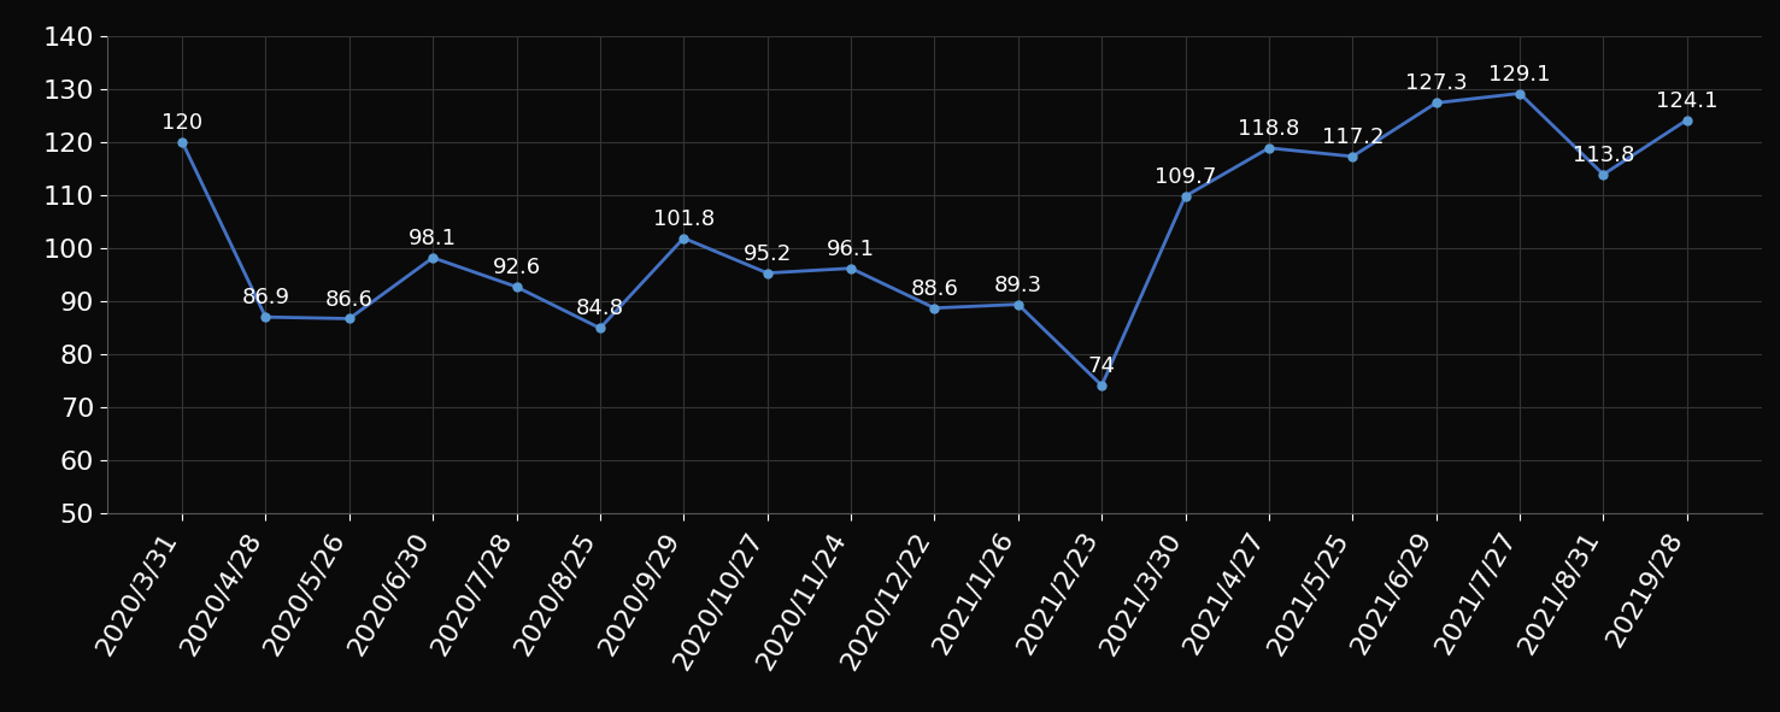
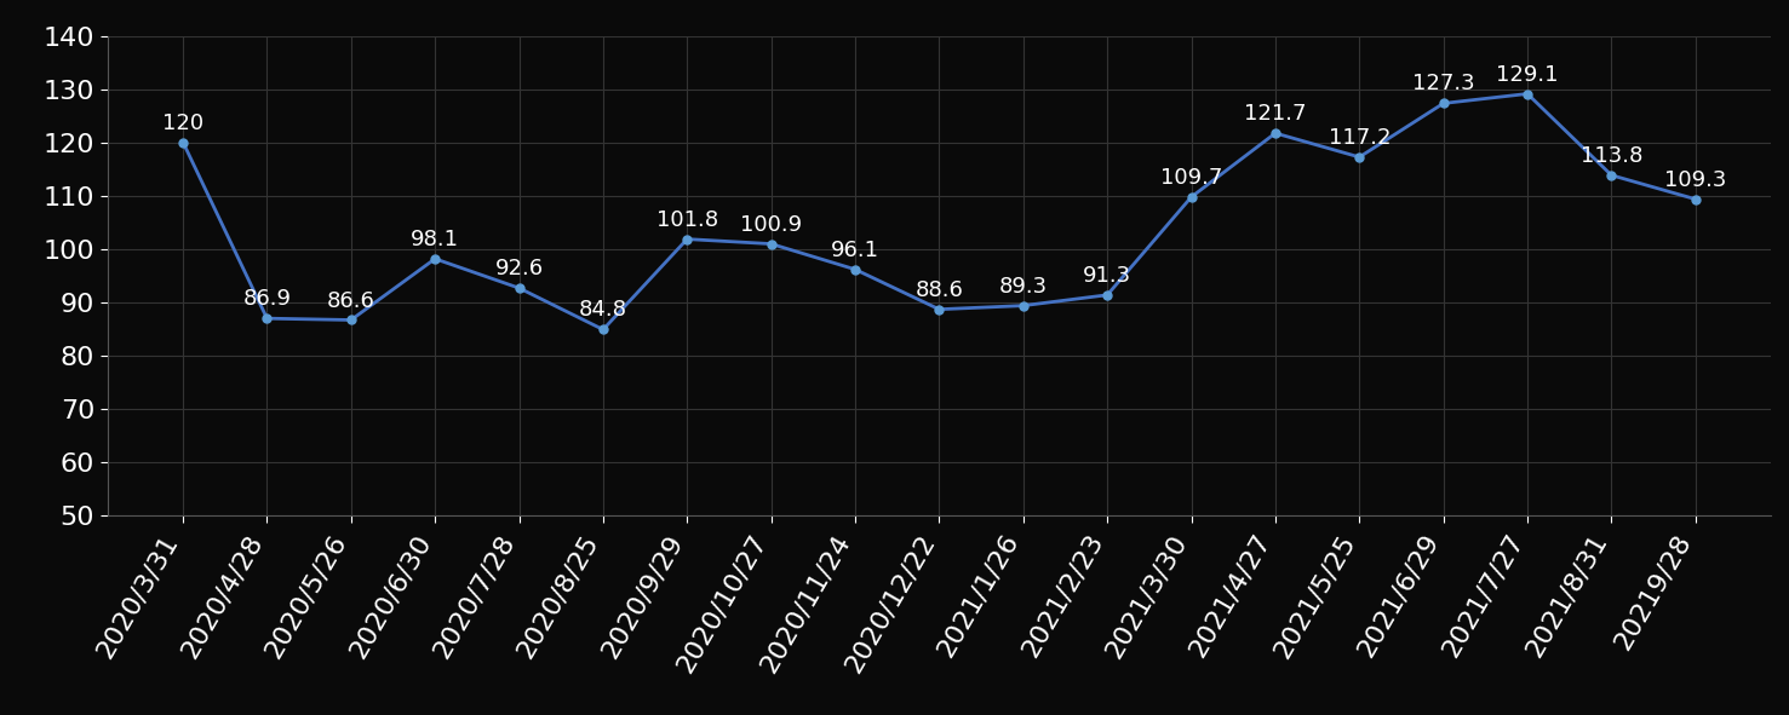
2020/10/27: 95.2 -> 100.9
2021/2/23: 74 -> 91.3
2021/4/27: 118.8 -> 121.7
20219/28: 124.1 -> 109.3
